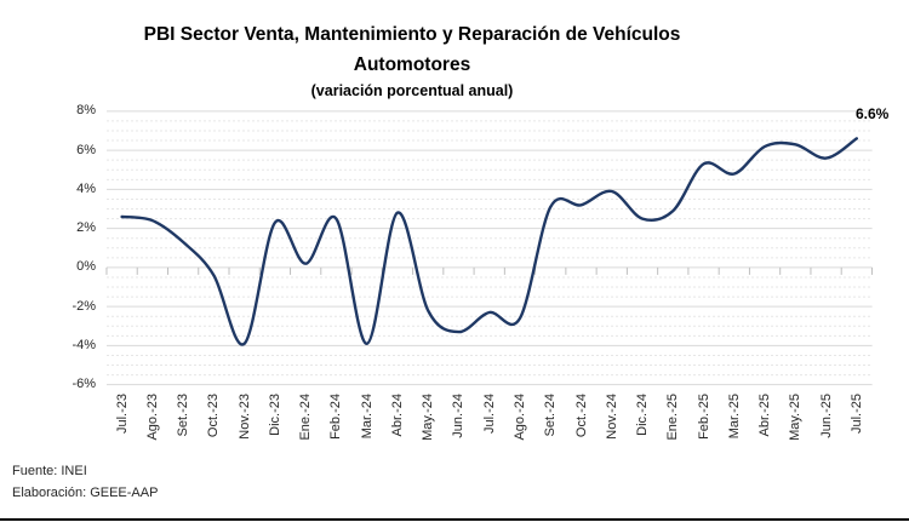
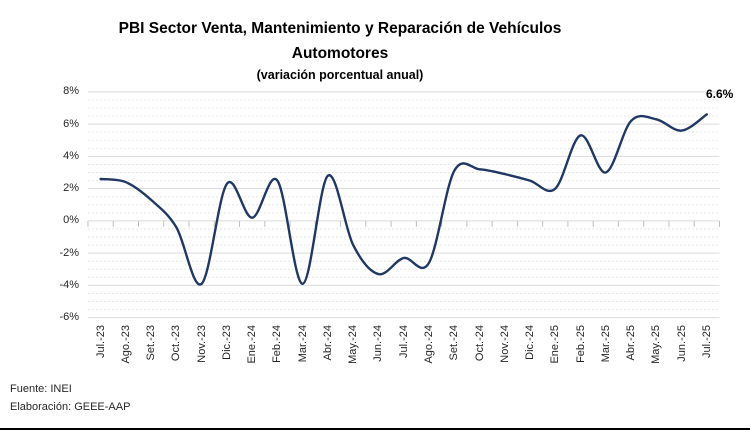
May.-24: -2.2% -> -1.5%
Nov.-24: 3.9% -> 2.9%
Ene.-25: 2.9% -> 2.0%
Mar.-25: 4.8% -> 3.0%
